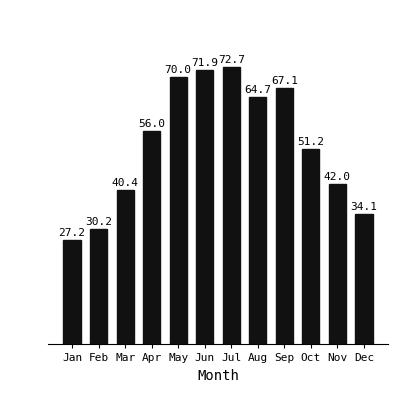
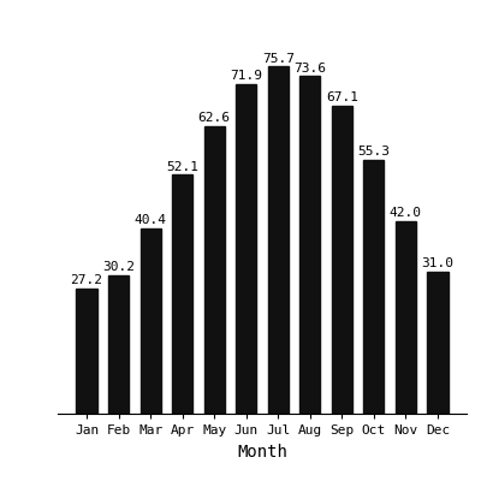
Apr: 56.0 -> 52.1
May: 70.0 -> 62.6
Jul: 72.7 -> 75.7
Aug: 64.7 -> 73.6
Oct: 51.2 -> 55.3
Dec: 34.1 -> 31.0
